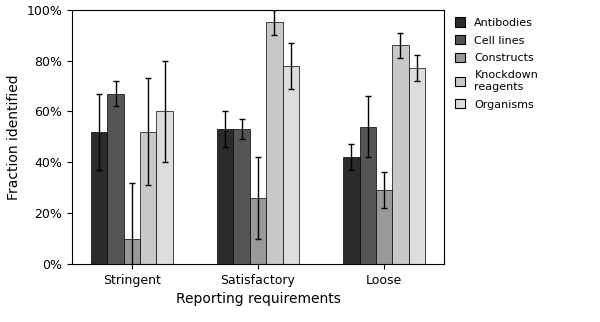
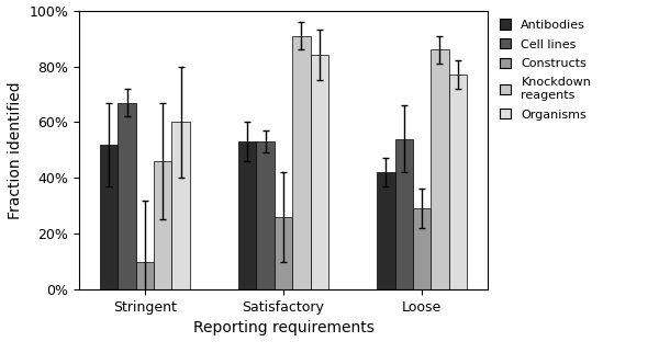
Knockdown reagents/Stringent: 52% -> 46%
Knockdown reagents/Satisfactory: 95% -> 91%
Organisms/Satisfactory: 78% -> 84%
